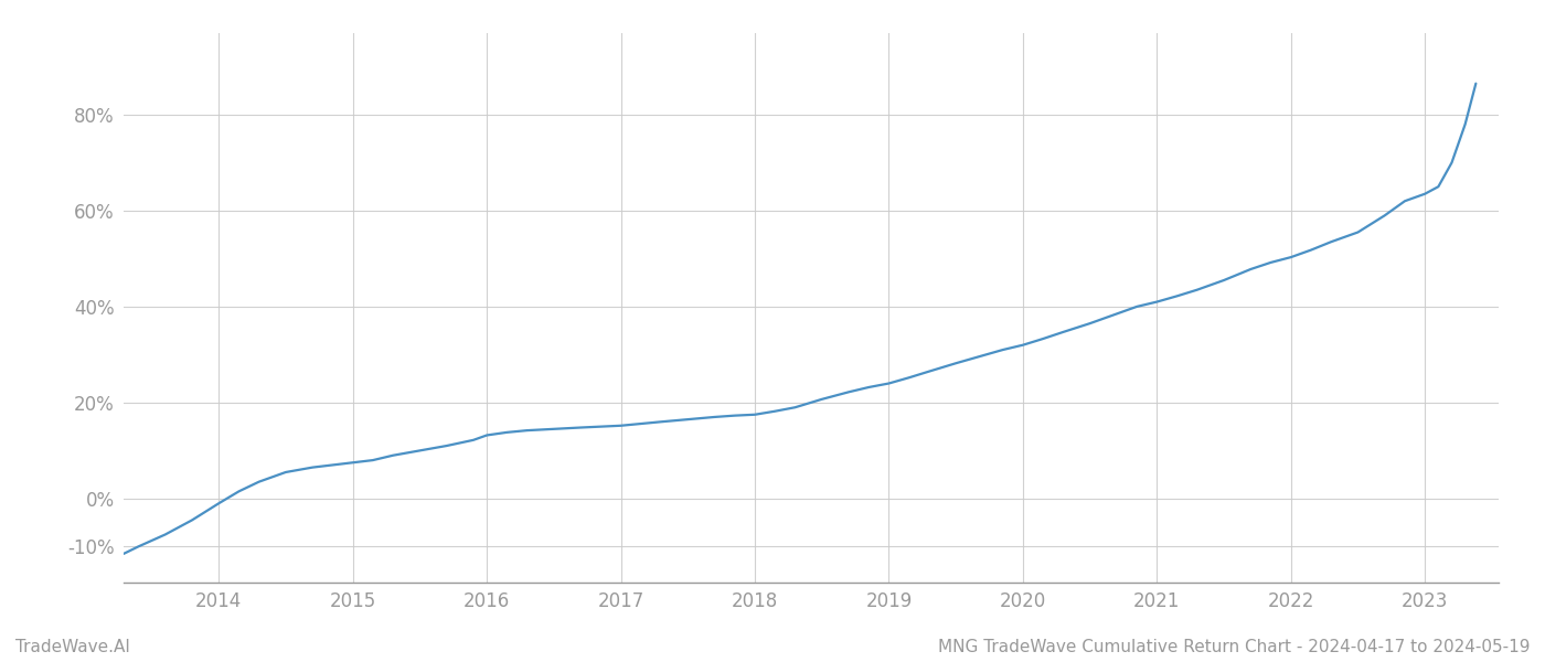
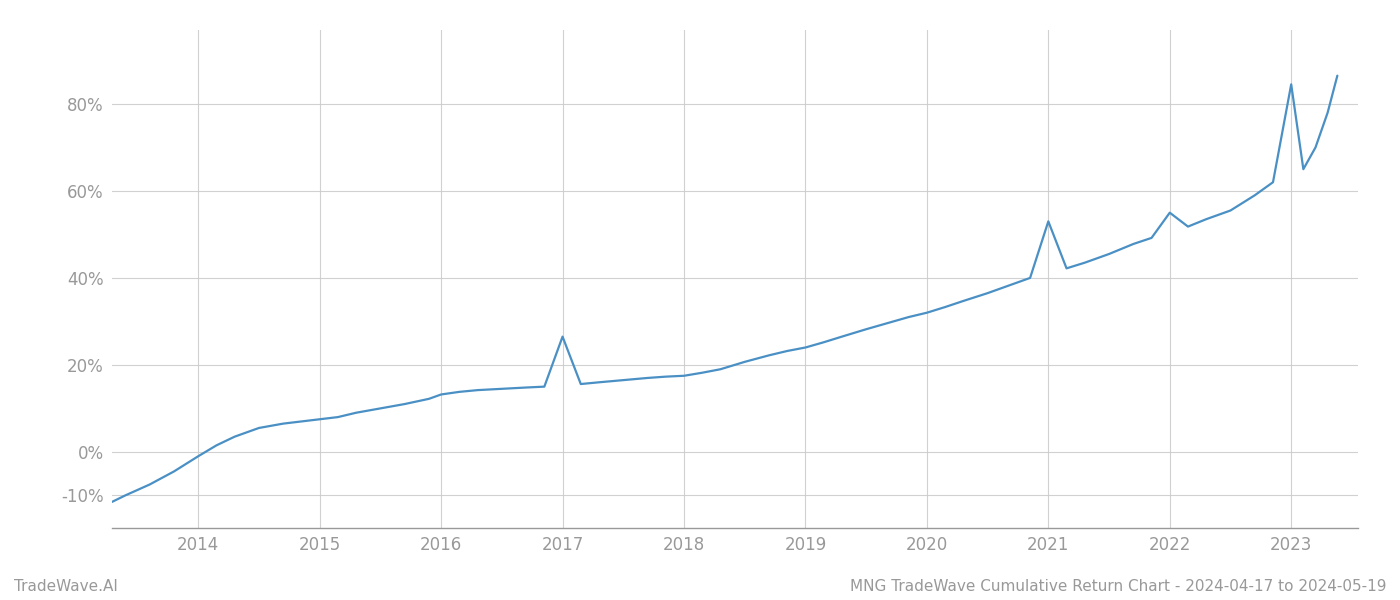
2017: 15.2% -> 26.5%
2021: 41.0% -> 53.0%
2022: 50.3% -> 55.0%
2023: 63.5% -> 84.5%
